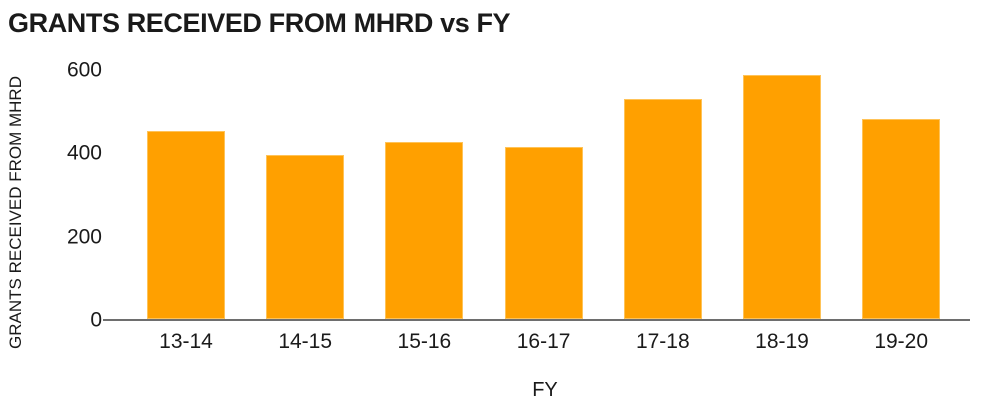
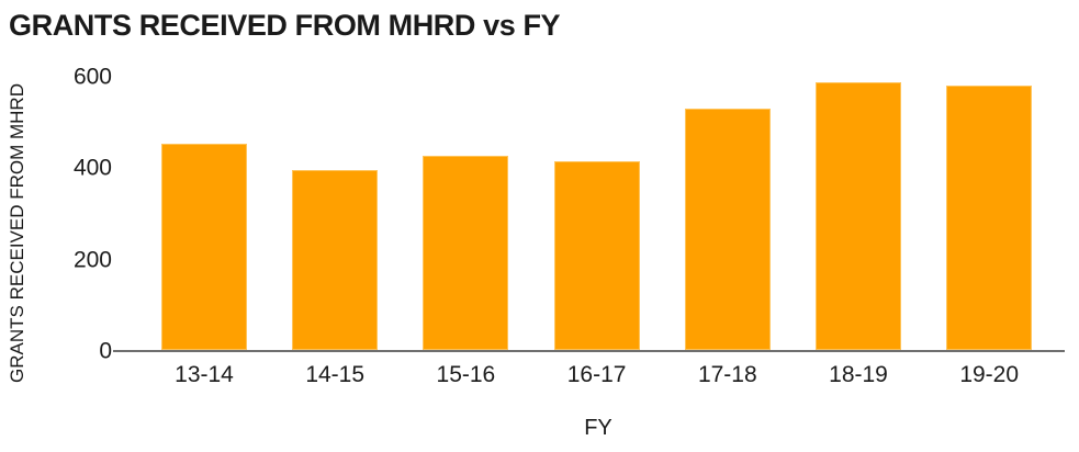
19-20: 480 -> 580
